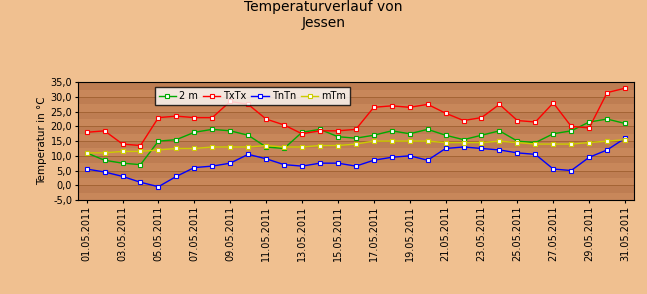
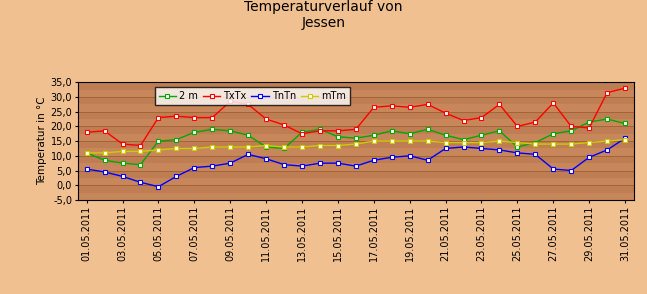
2 m/25.05.2011: 15,0 -> 13,0
TxTx/25.05.2011: 22,0 -> 20,0
